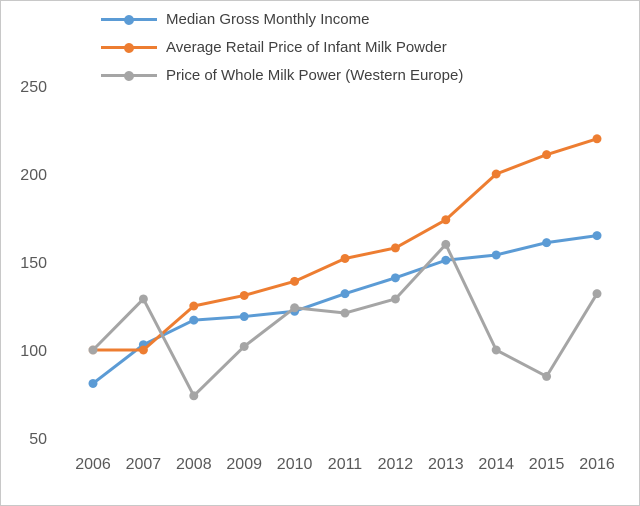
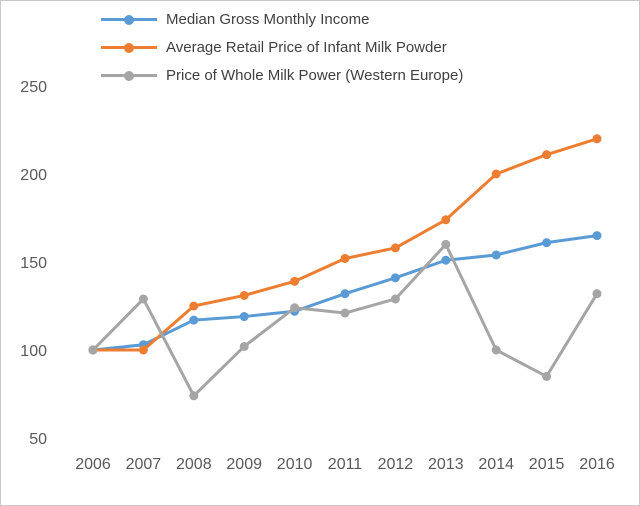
Median Gross Monthly Income/2006: 81 -> 100
